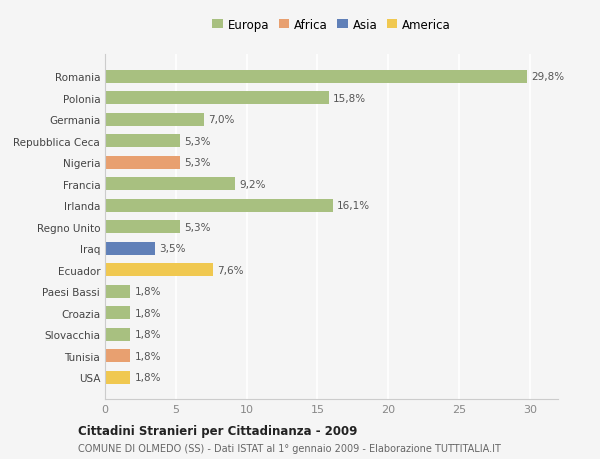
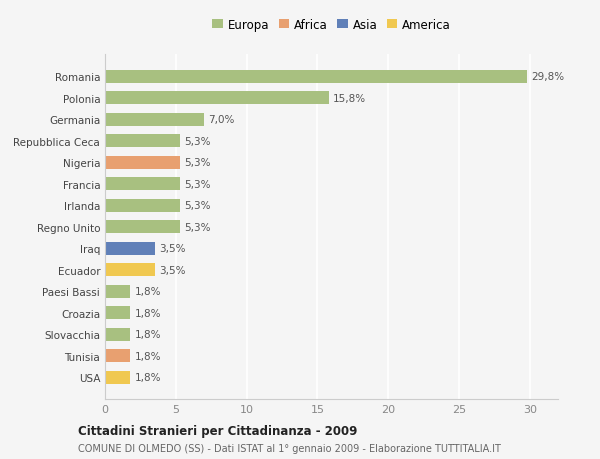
Francia: 9,2% -> 5,3%
Irlanda: 16,1% -> 5,3%
Ecuador: 7,6% -> 3,5%
